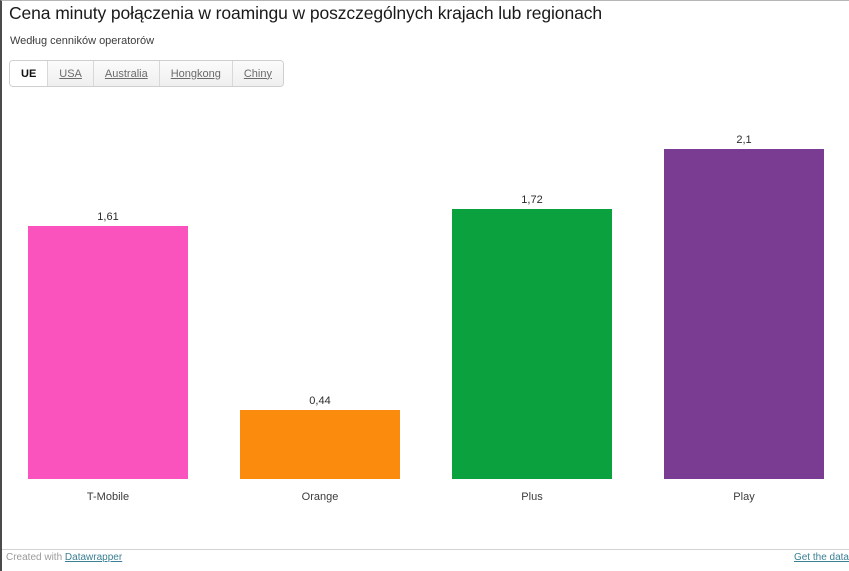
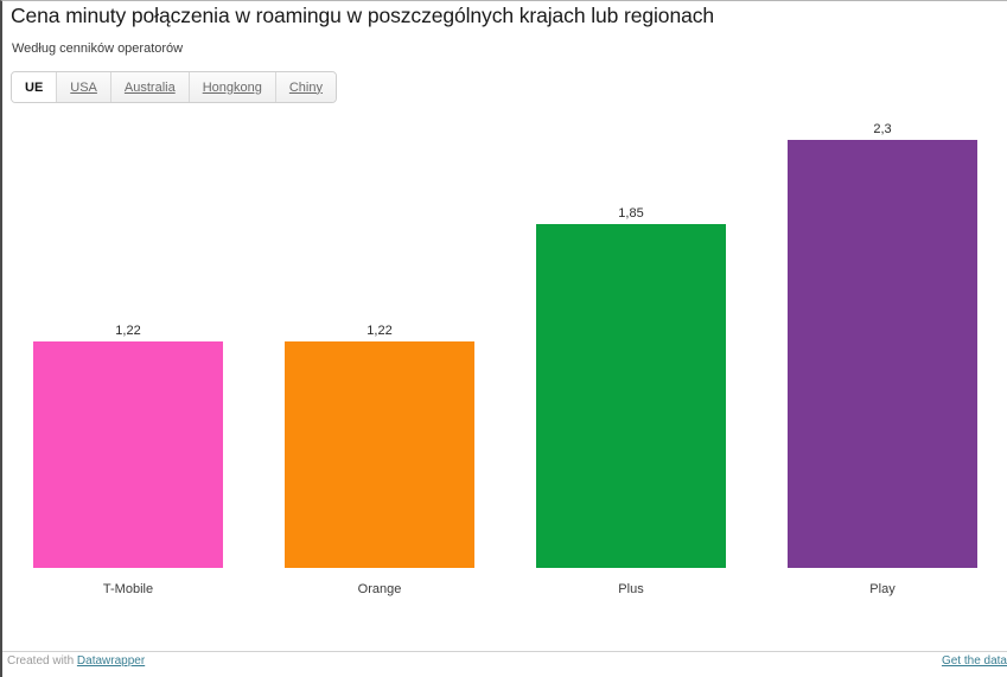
T-Mobile: 1,61 -> 1,22
Orange: 0,44 -> 1,22
Plus: 1,72 -> 1,85
Play: 2,1 -> 2,3
